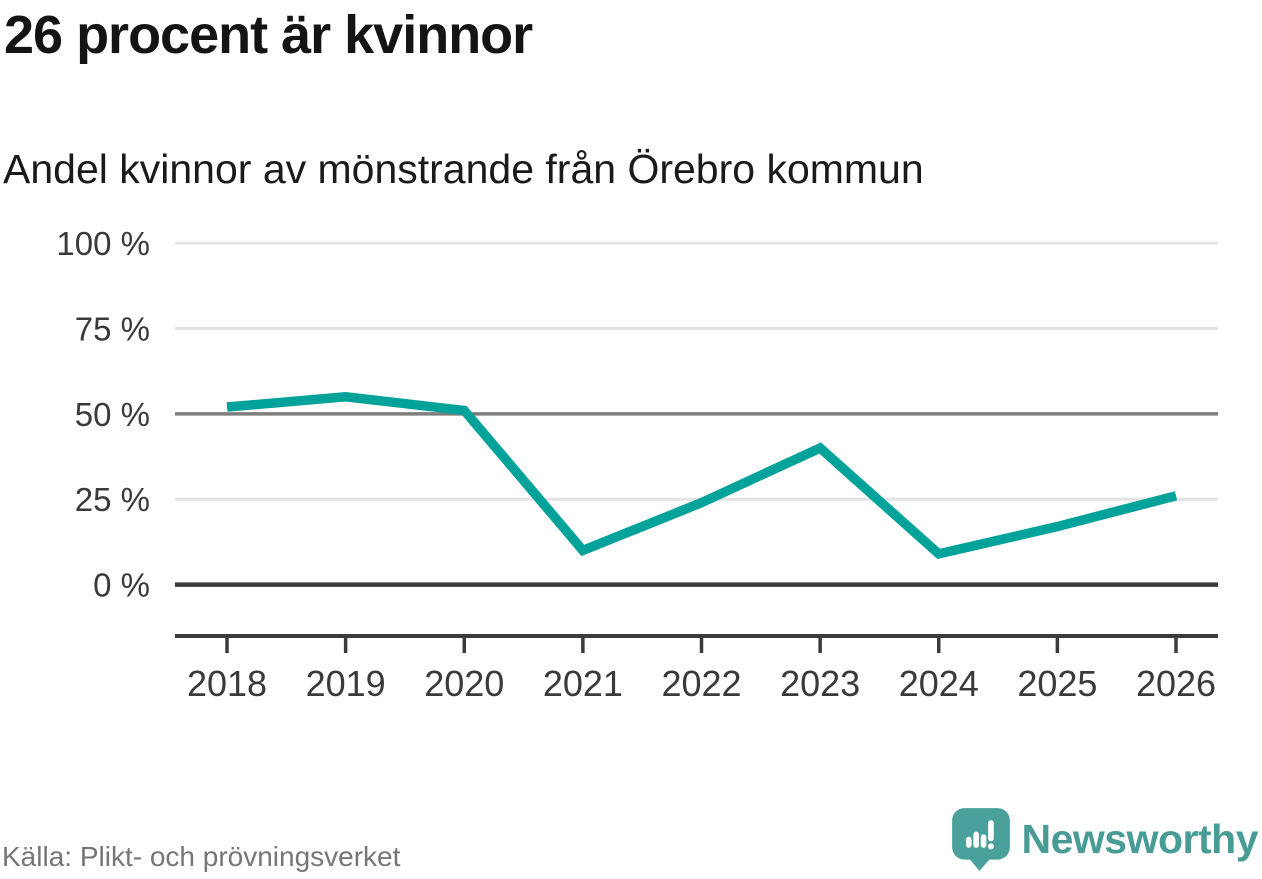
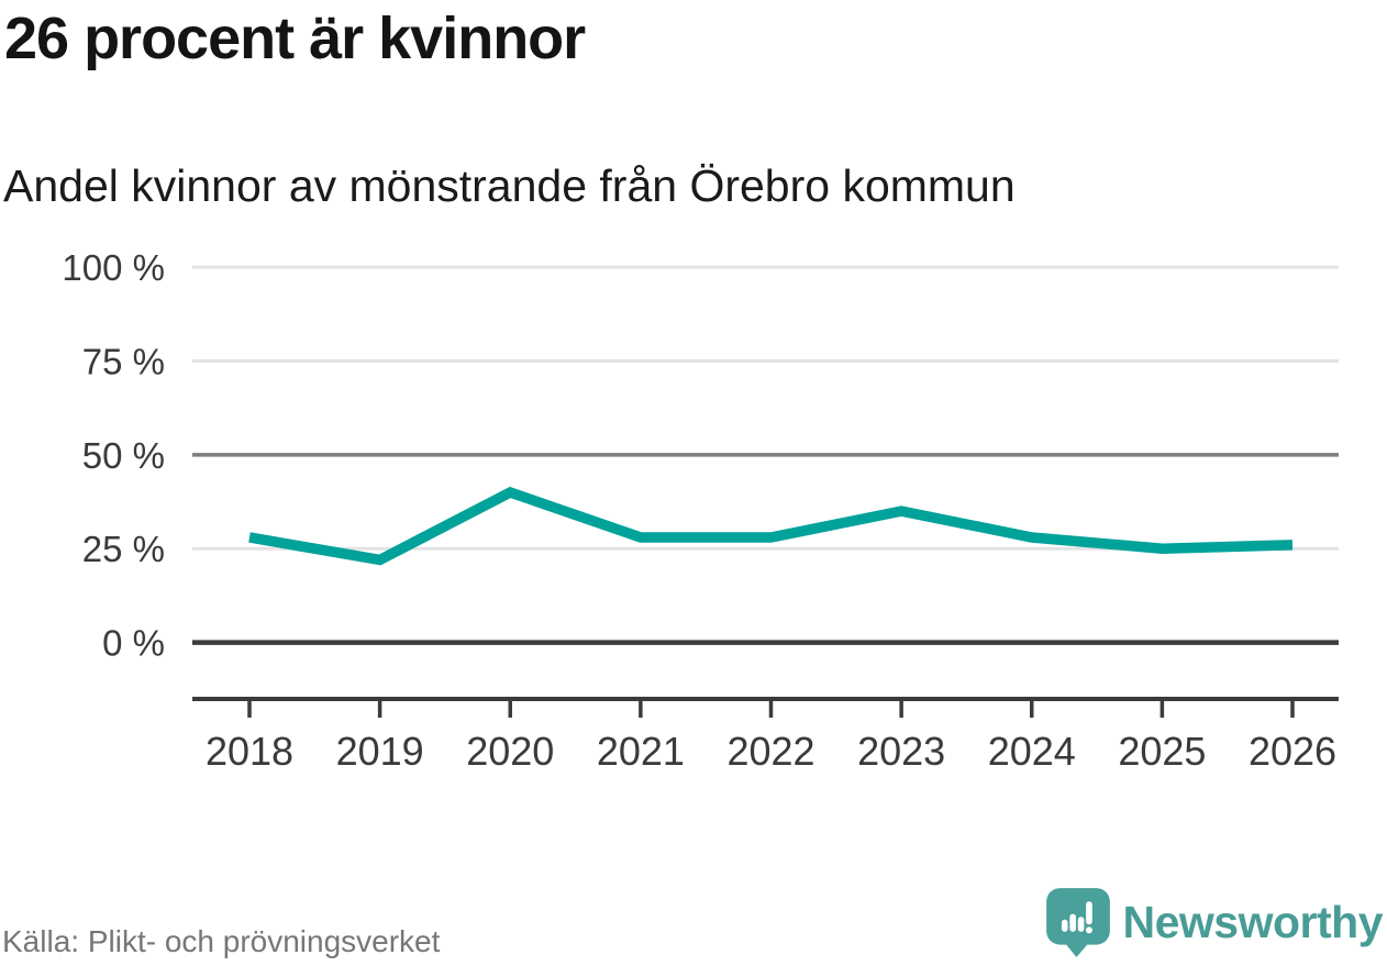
2018: 52% -> 28%
2019: 55% -> 22%
2020: 51% -> 40%
2021: 10% -> 28%
2022: 24% -> 28%
2023: 40% -> 35%
2024: 9% -> 28%
2025: 17% -> 25%
